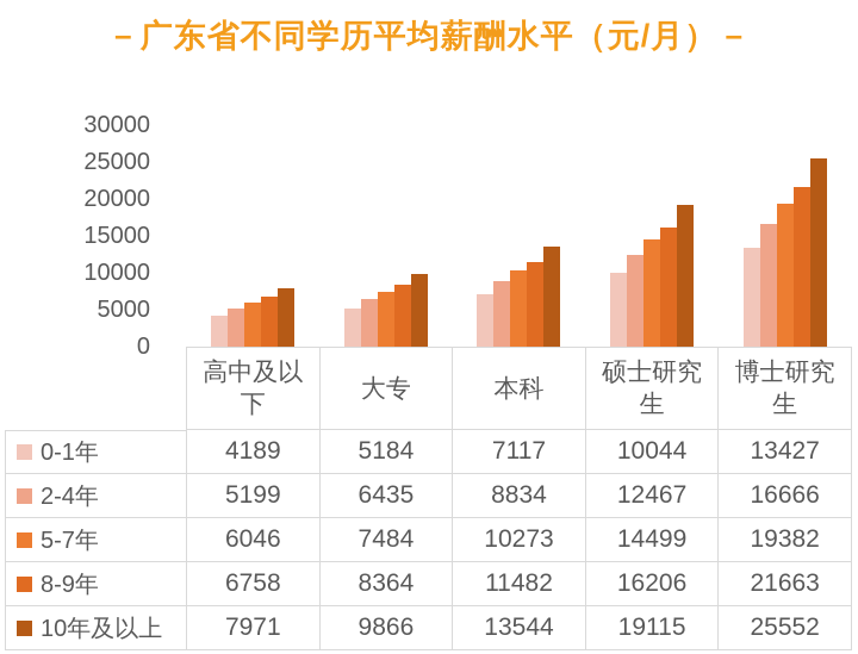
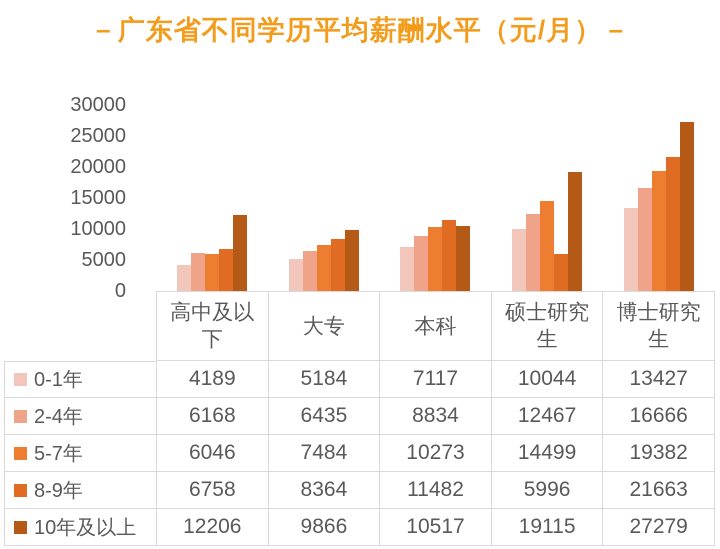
2-4年/高中及以下: 5199 -> 6168
10年及以上/高中及以下: 7971 -> 12206
10年及以上/本科: 13544 -> 10517
8-9年/硕士研究生: 16206 -> 5996
10年及以上/博士研究生: 25552 -> 27279
